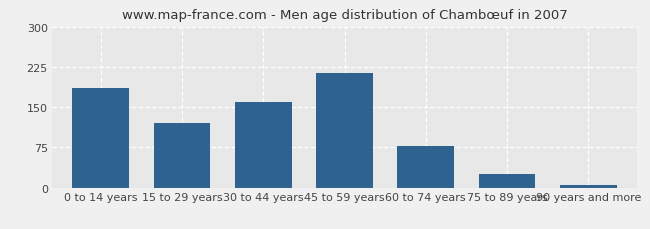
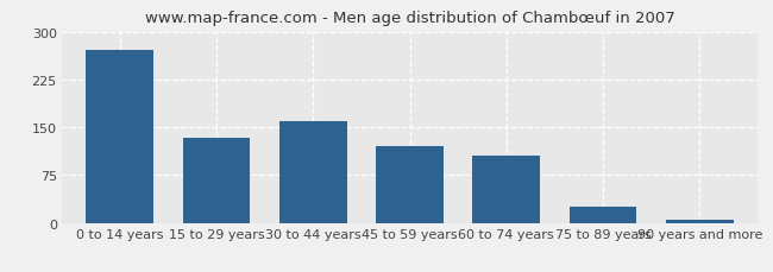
0 to 14 years: 185 -> 272
15 to 29 years: 120 -> 134
45 to 59 years: 213 -> 120
60 to 74 years: 78 -> 106
